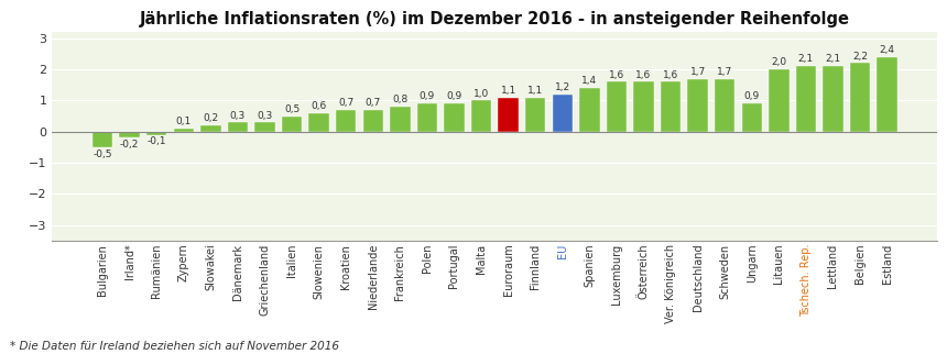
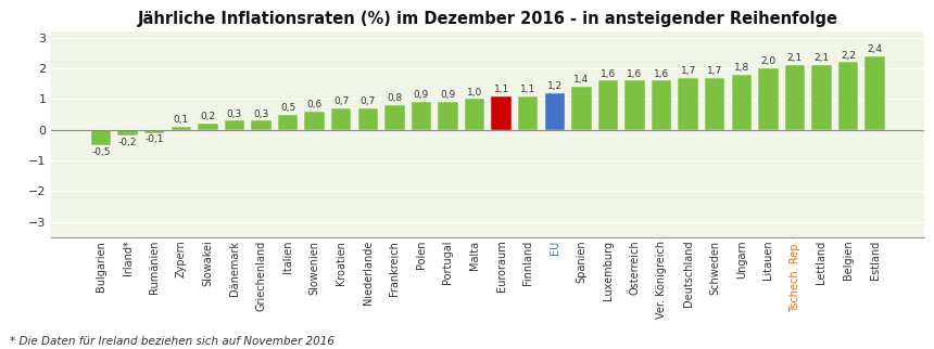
Ungarn: 0,9 -> 1,8
